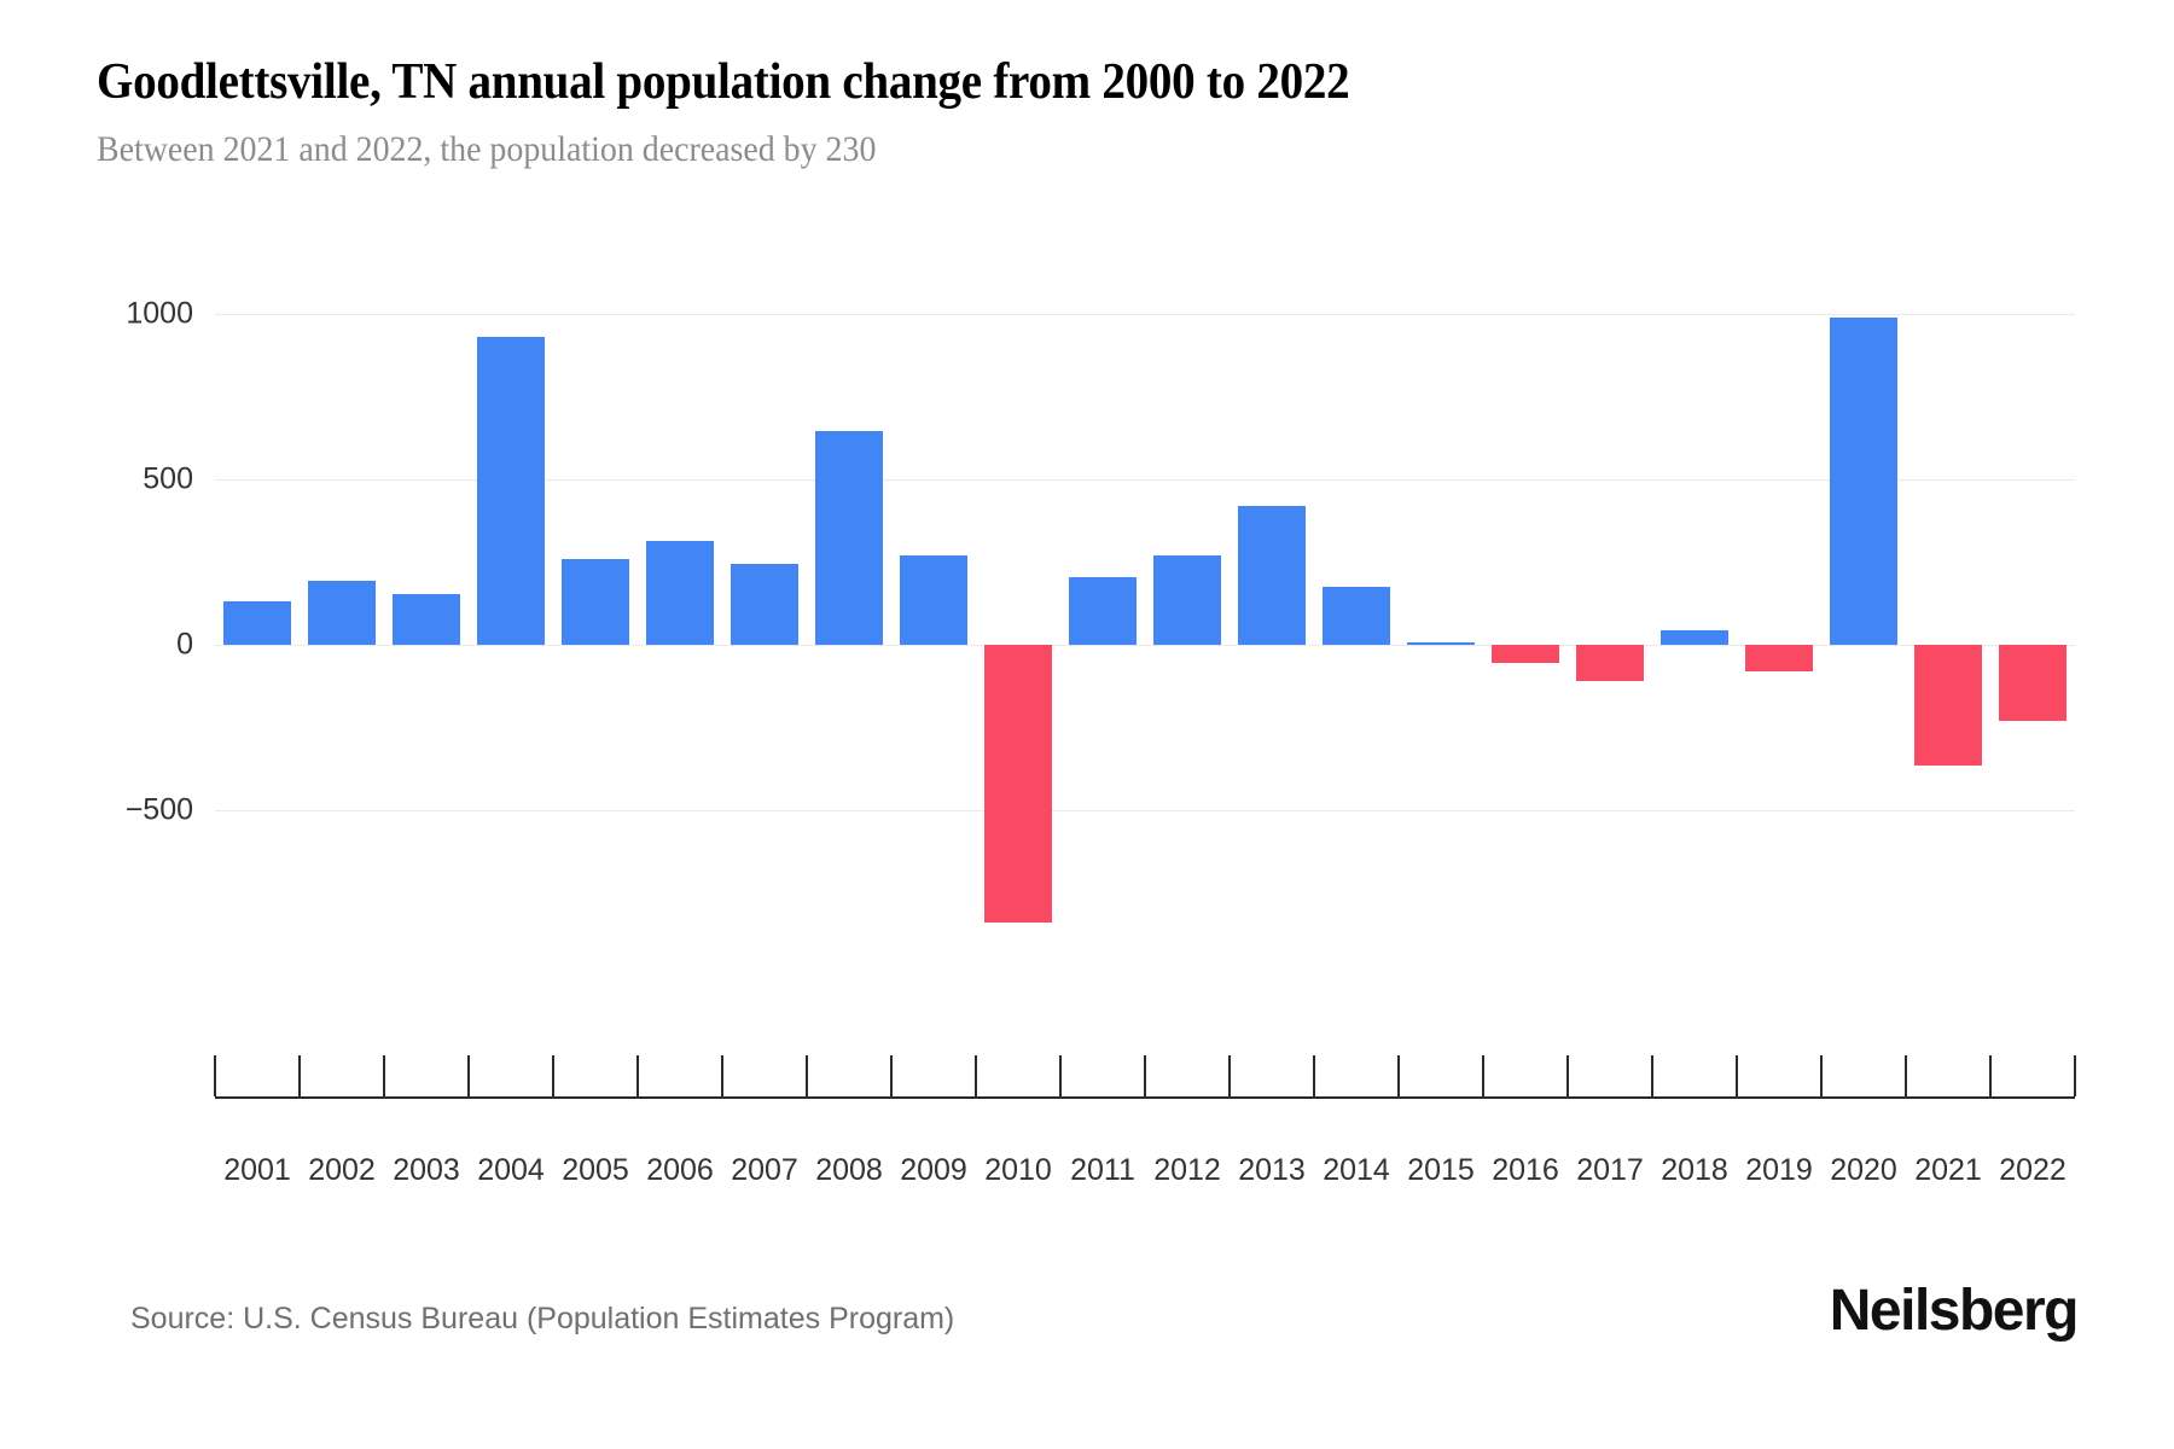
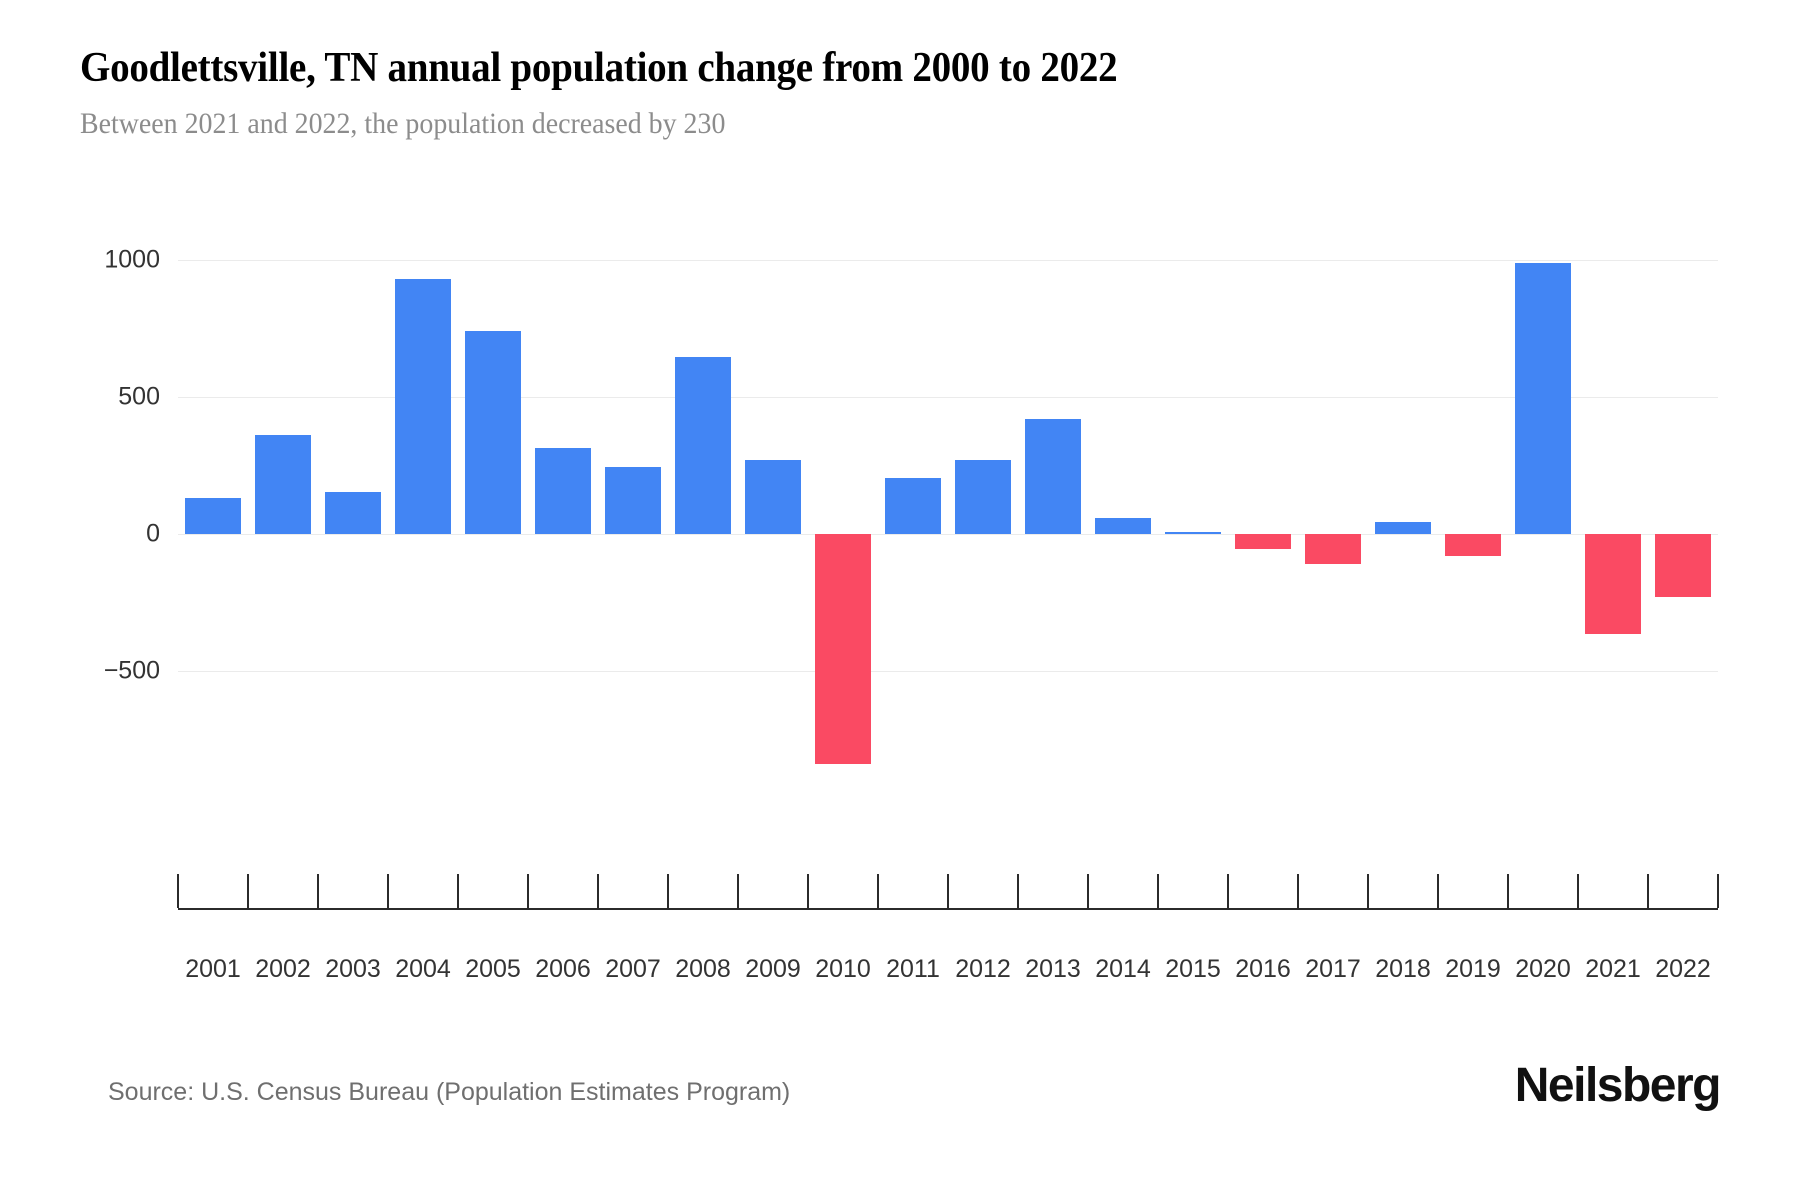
2002: 200 -> 360
2005: 260 -> 740
2014: 180 -> 60
